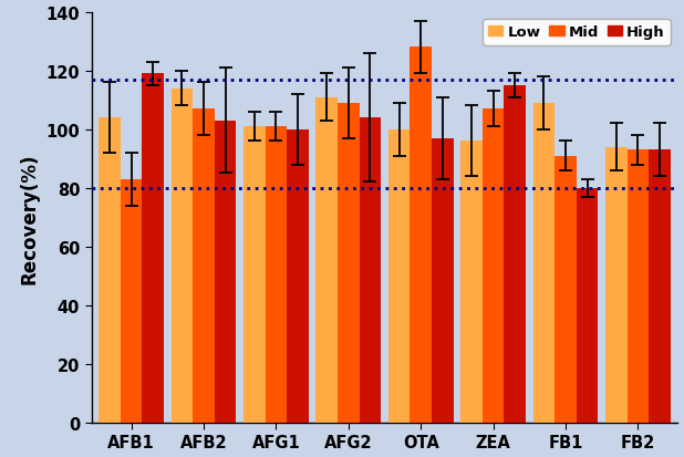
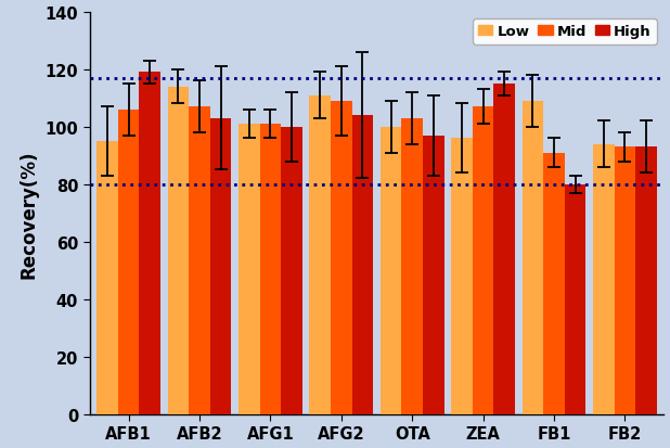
Low/AFB1: 104 -> 95
Mid/AFB1: 83 -> 106
Mid/OTA: 128 -> 103
